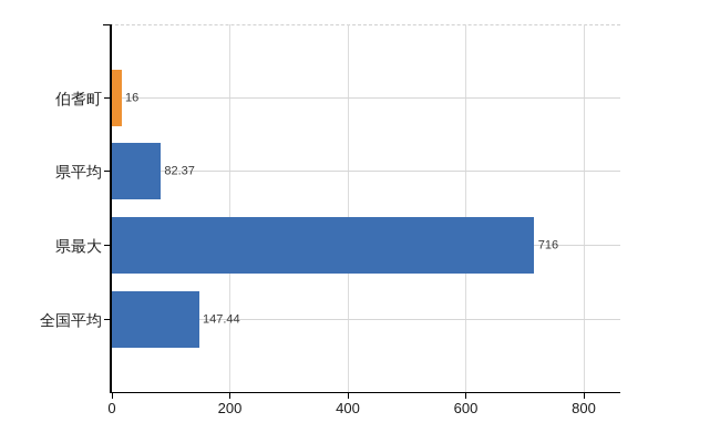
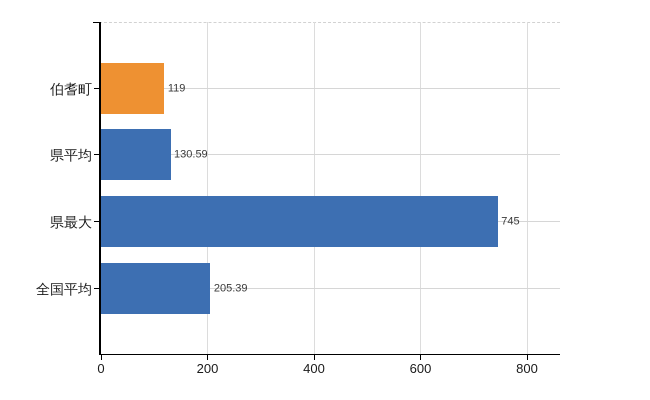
伯耆町: 16 -> 119
県平均: 82.37 -> 130.59
県最大: 716 -> 745
全国平均: 147.44 -> 205.39
